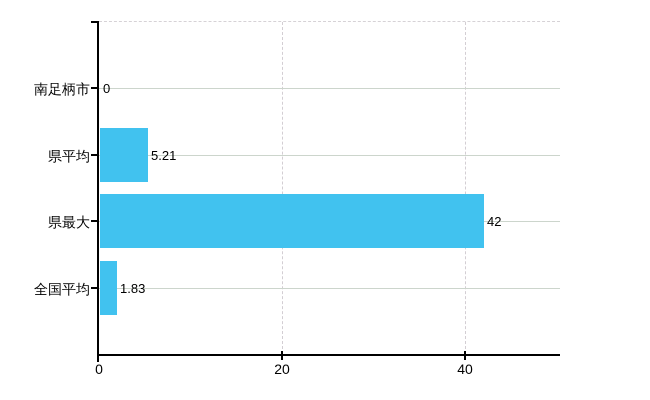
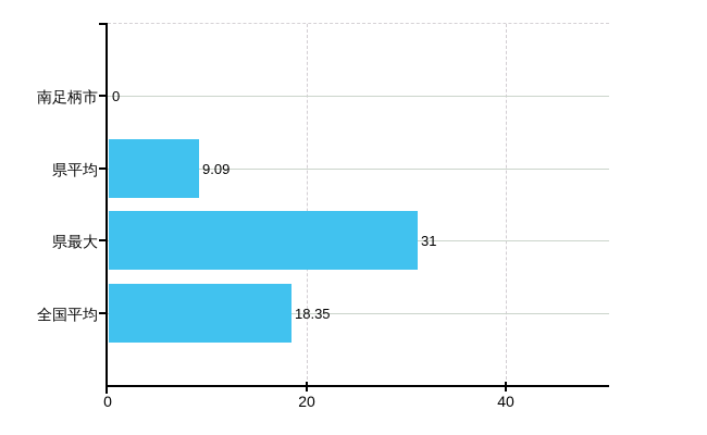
県平均: 5.21 -> 9.09
県最大: 42 -> 31
全国平均: 1.83 -> 18.35
